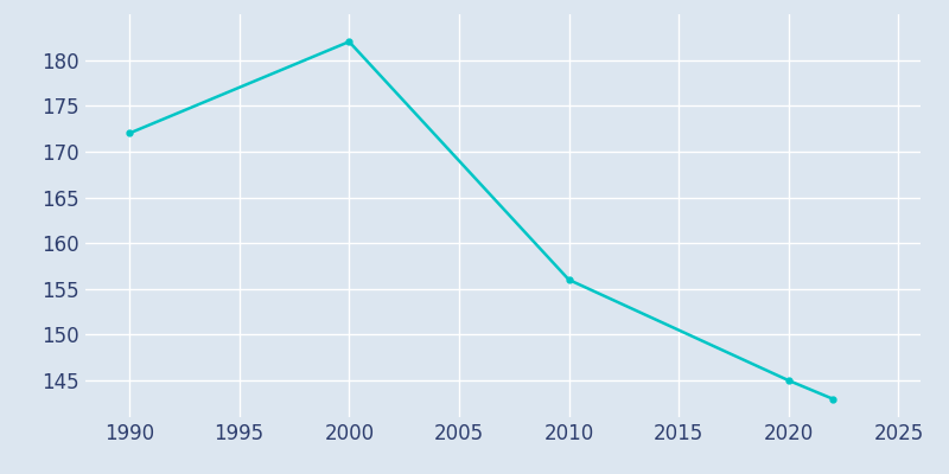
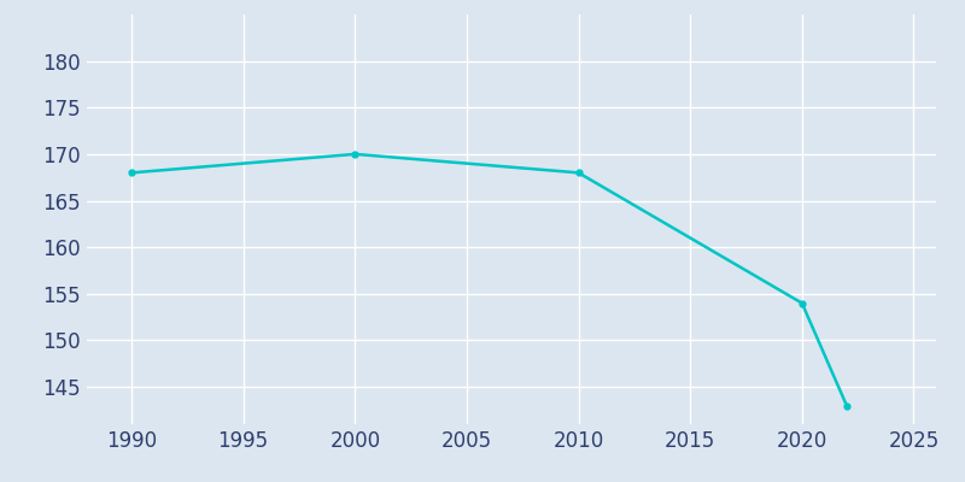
1990: 172 -> 168
2000: 182 -> 170
2010: 156 -> 168
2020: 145 -> 154
